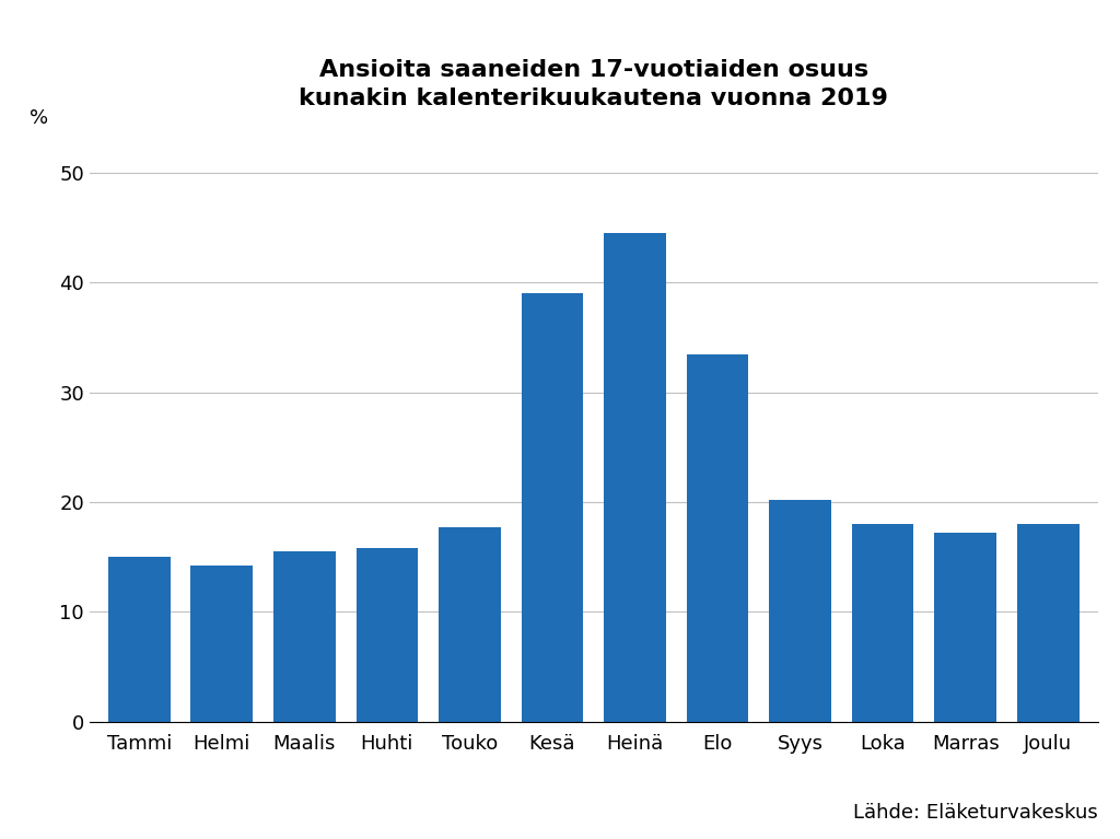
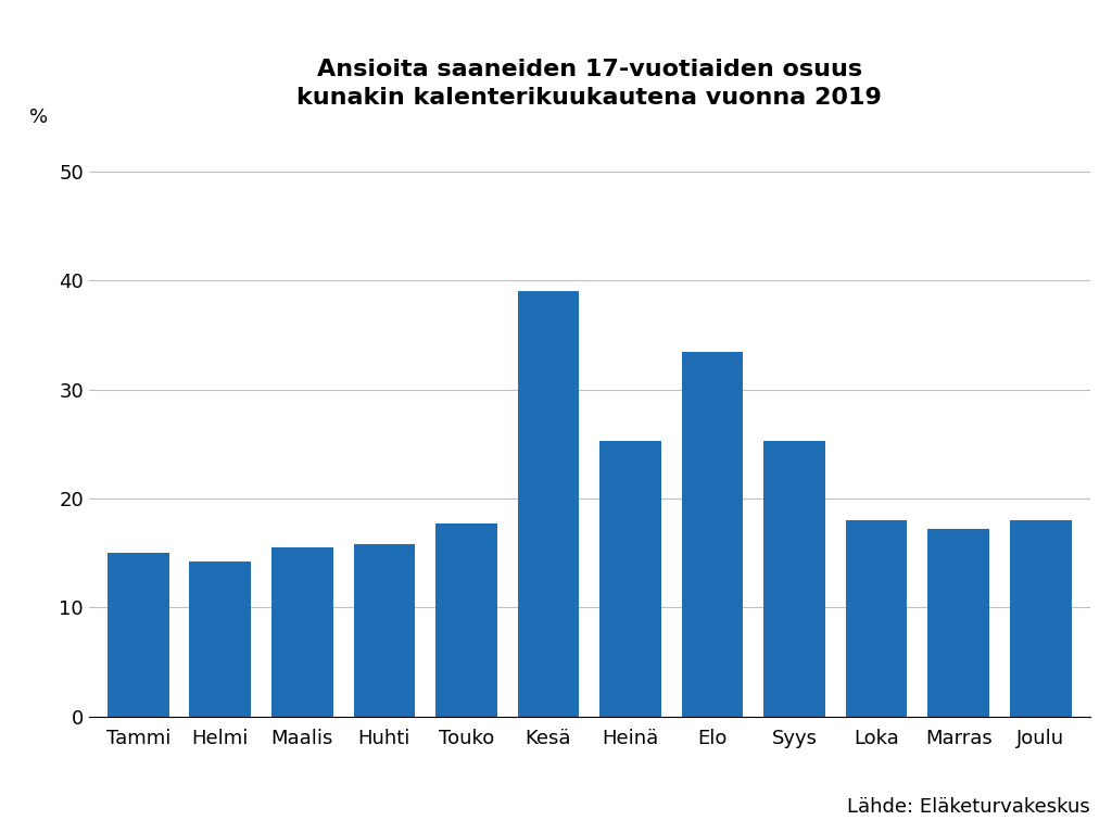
Heinä: 44.5 -> 25.3
Syys: 20.2 -> 25.3
